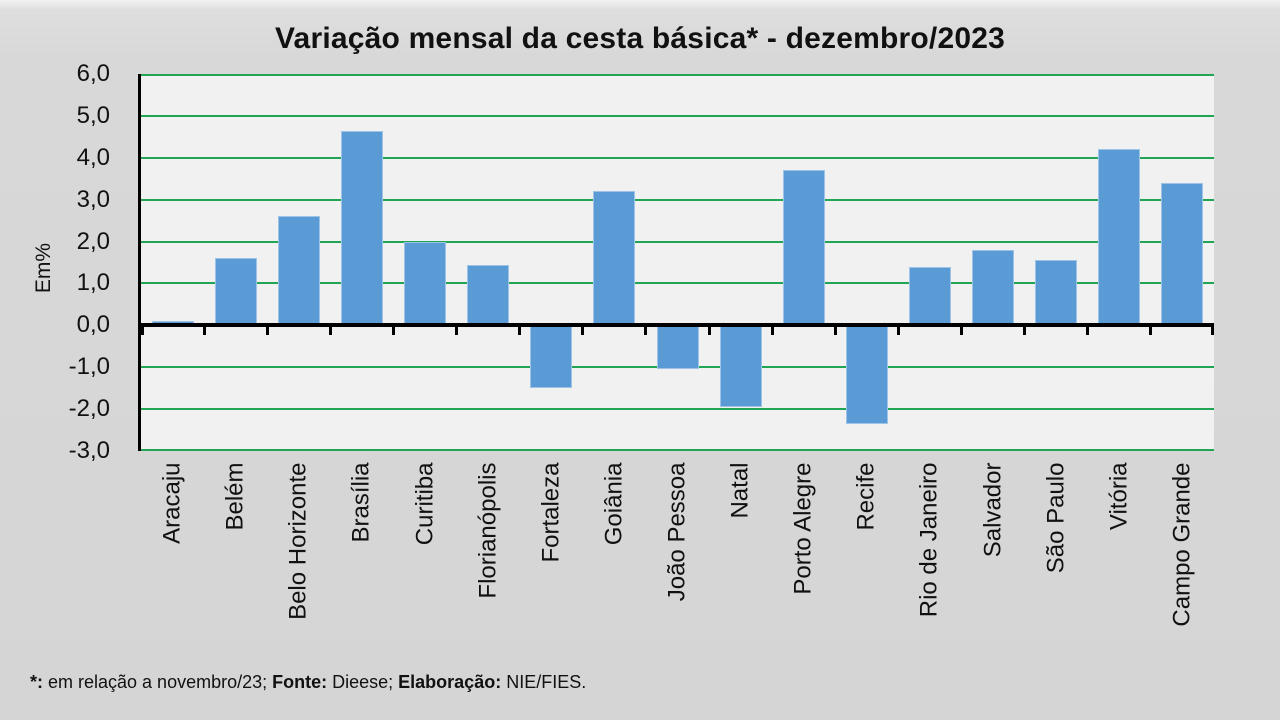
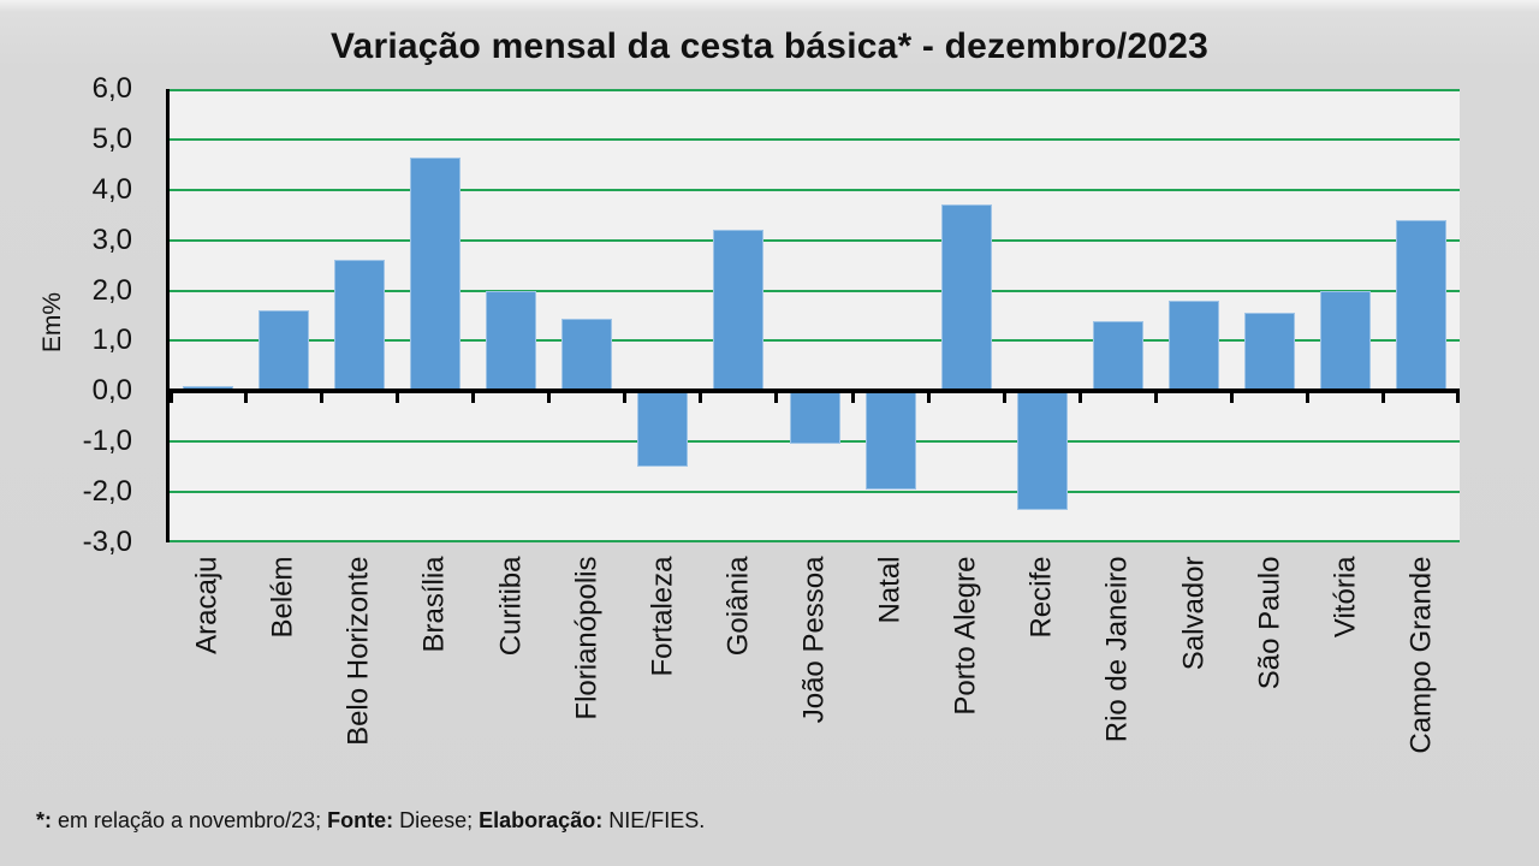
Vitória: 4,2 -> 2,0
